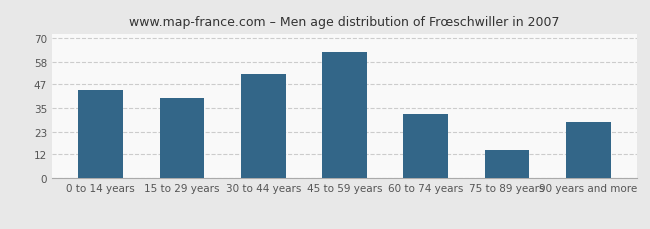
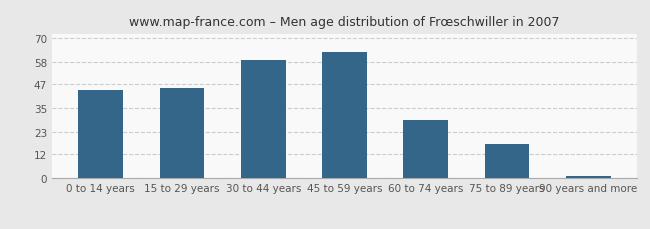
15 to 29 years: 40 -> 45
30 to 44 years: 52 -> 59
60 to 74 years: 32 -> 29
75 to 89 years: 14 -> 17
90 years and more: 28 -> 1
